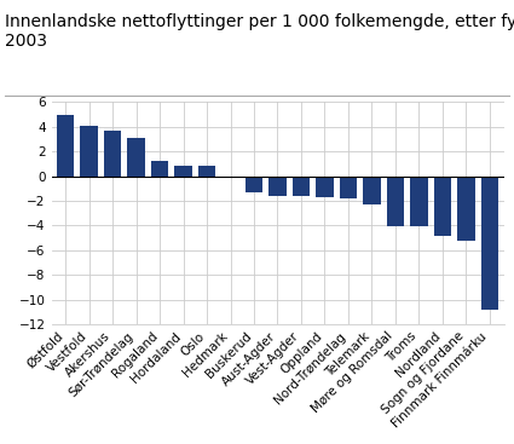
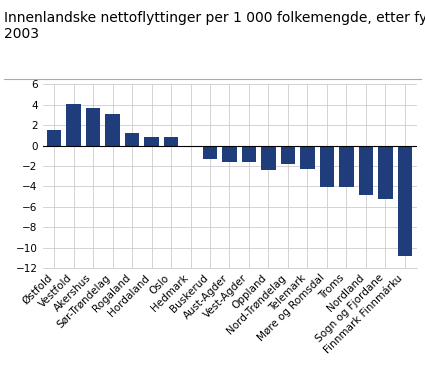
Østfold: 5.0 -> 1.5
Oppland: -1.7 -> -2.4
